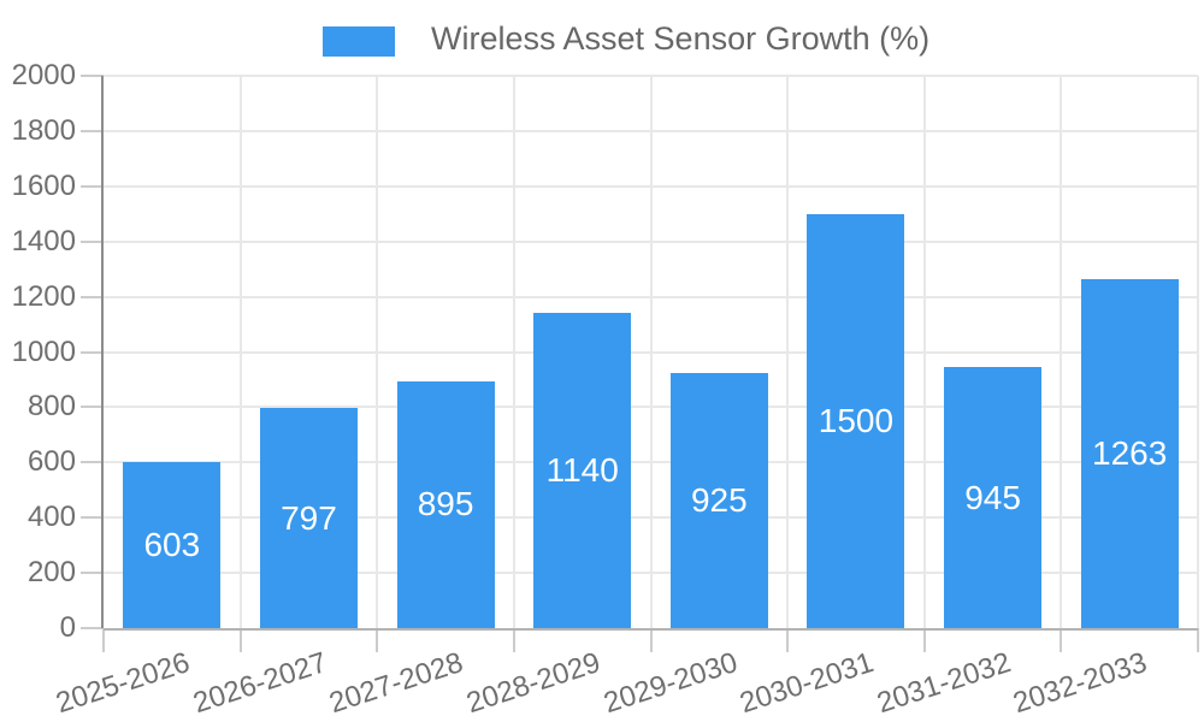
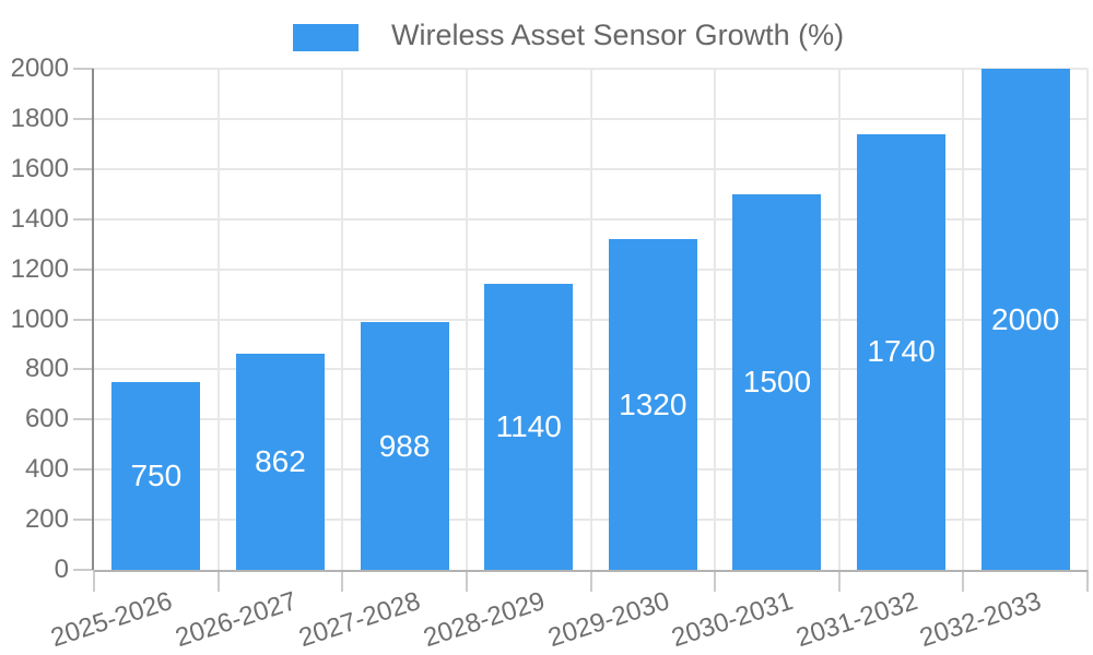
2025-2026: 603 -> 750
2026-2027: 797 -> 862
2027-2028: 895 -> 988
2029-2030: 925 -> 1320
2031-2032: 945 -> 1740
2032-2033: 1263 -> 2000
